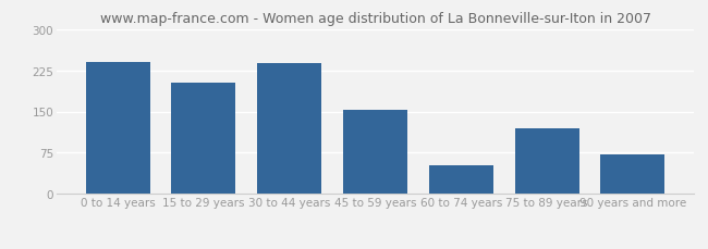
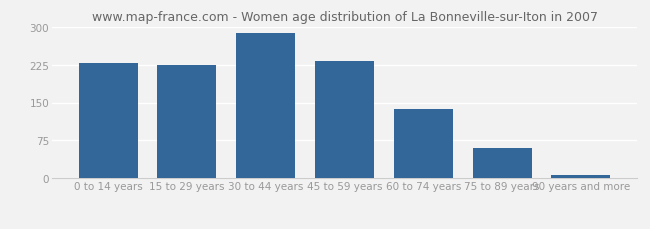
0 to 14 years: 240 -> 228
15 to 29 years: 202 -> 224
30 to 44 years: 238 -> 288
45 to 59 years: 152 -> 233
60 to 74 years: 52 -> 138
75 to 89 years: 120 -> 60
90 years and more: 72 -> 7
